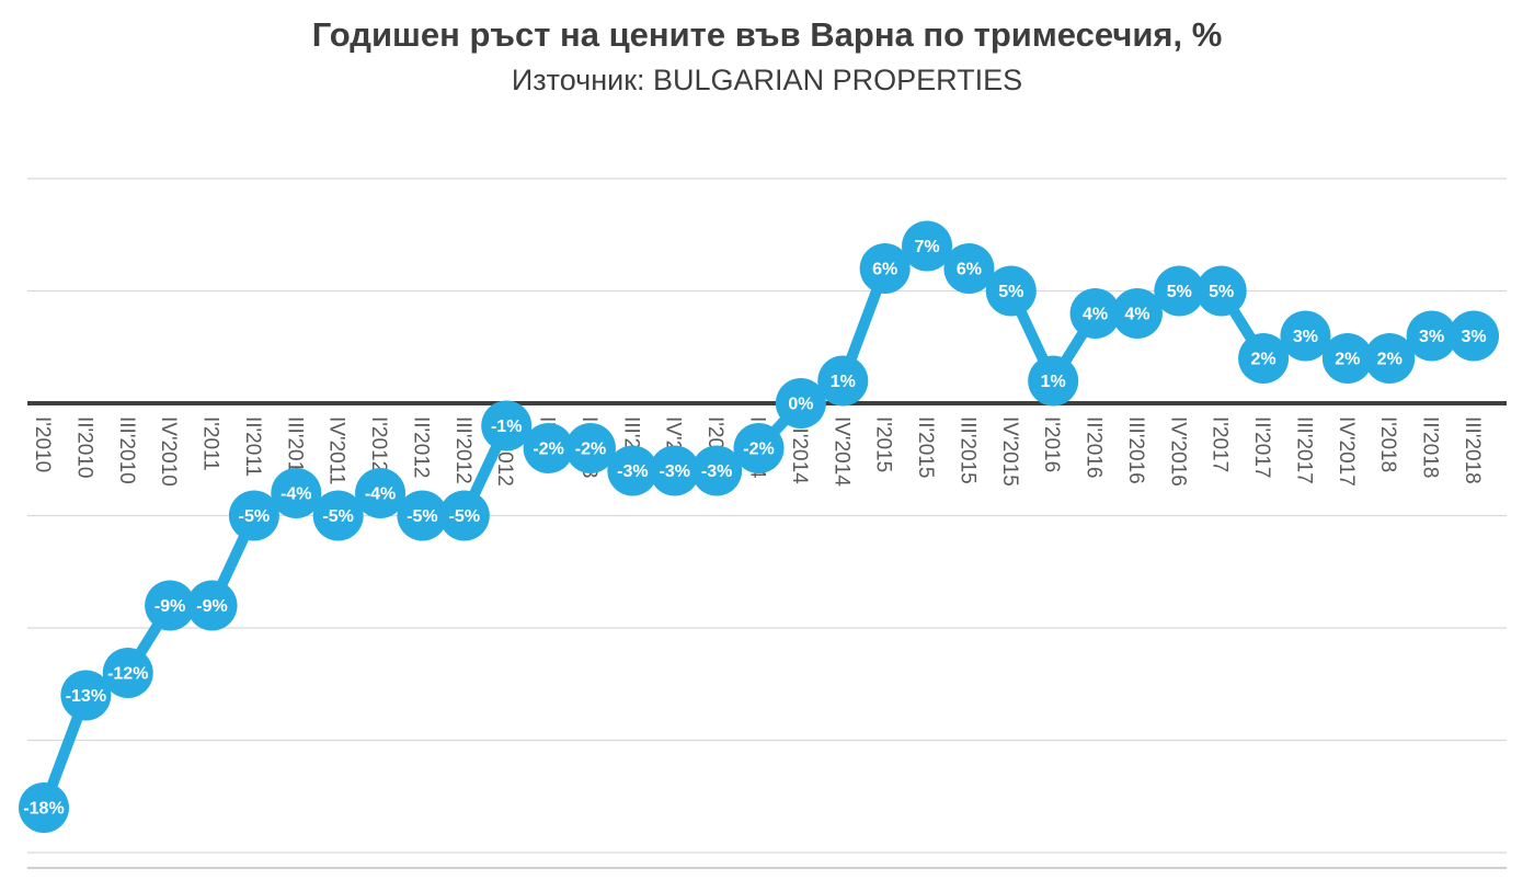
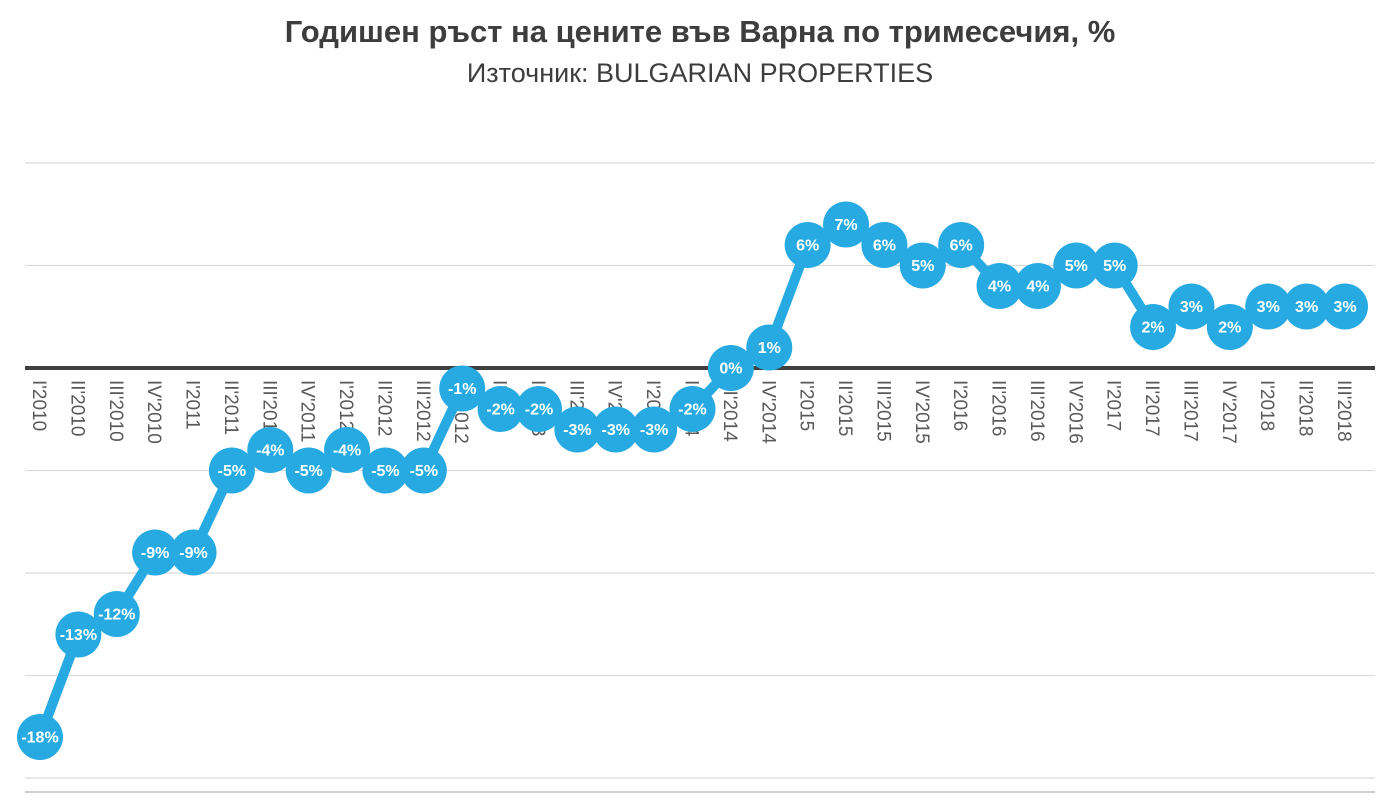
I'2016: 1% -> 6%
I'2018: 2% -> 3%
